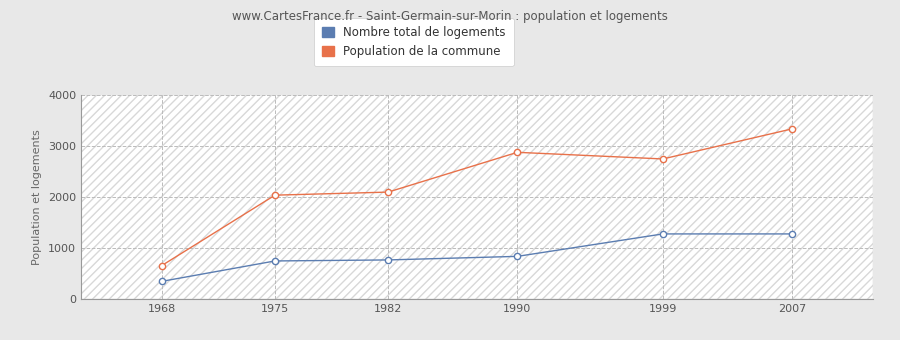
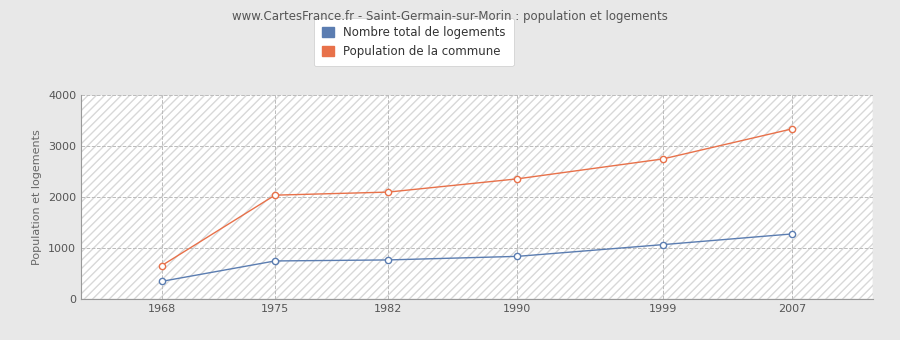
Population de la commune/1990: 2880 -> 2360
Nombre total de logements/1999: 1280 -> 1070
